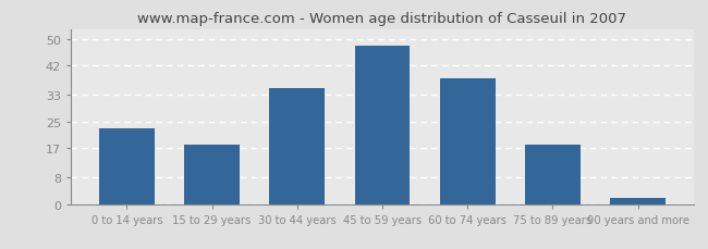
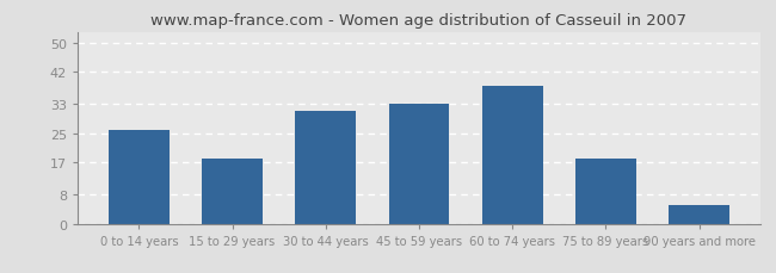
0 to 14 years: 23 -> 26
30 to 44 years: 35 -> 31
45 to 59 years: 48 -> 33
90 years and more: 2 -> 5
